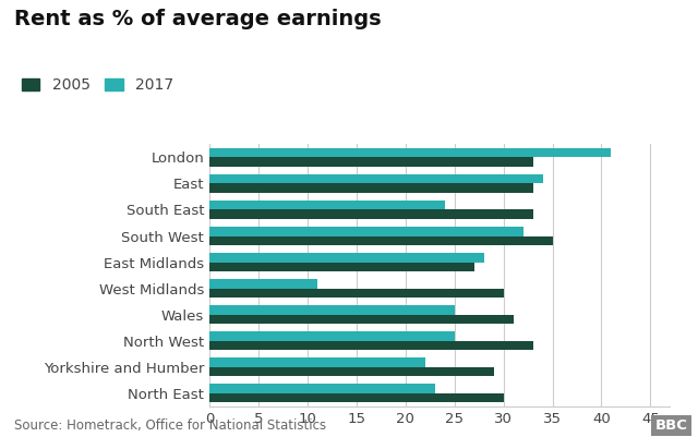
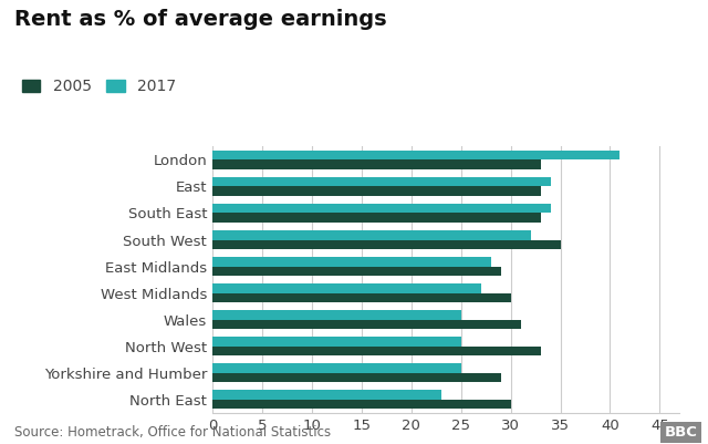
2017/South East: 24 -> 34
2005/East Midlands: 27 -> 29
2017/West Midlands: 11 -> 27
2017/Yorkshire and Humber: 22 -> 25
